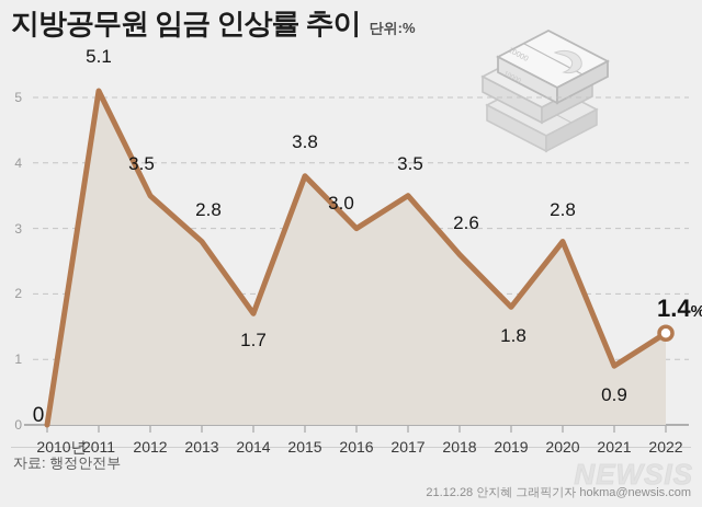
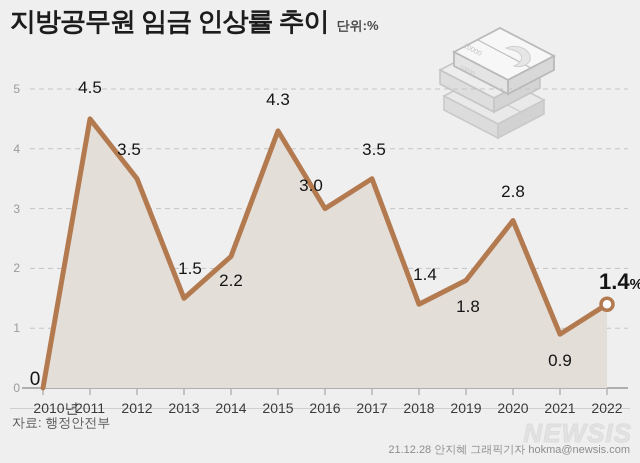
2011: 5.1 -> 4.5
2013: 2.8 -> 1.5
2014: 1.7 -> 2.2
2015: 3.8 -> 4.3
2018: 2.6 -> 1.4
